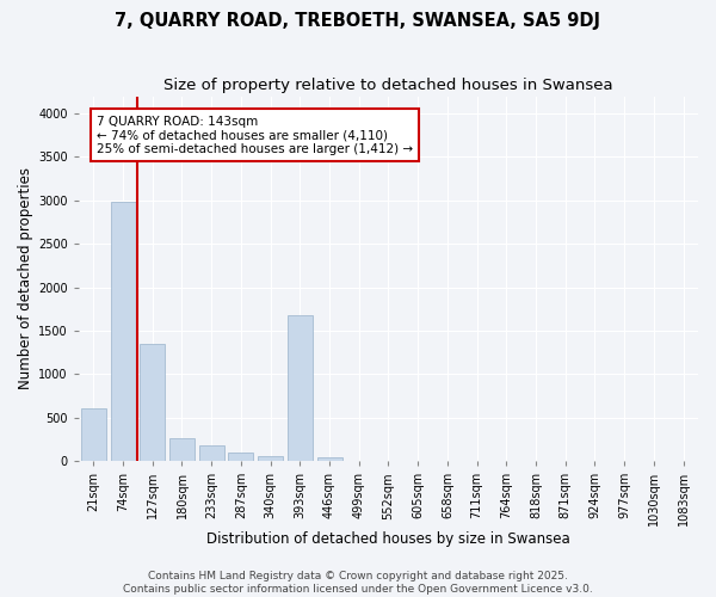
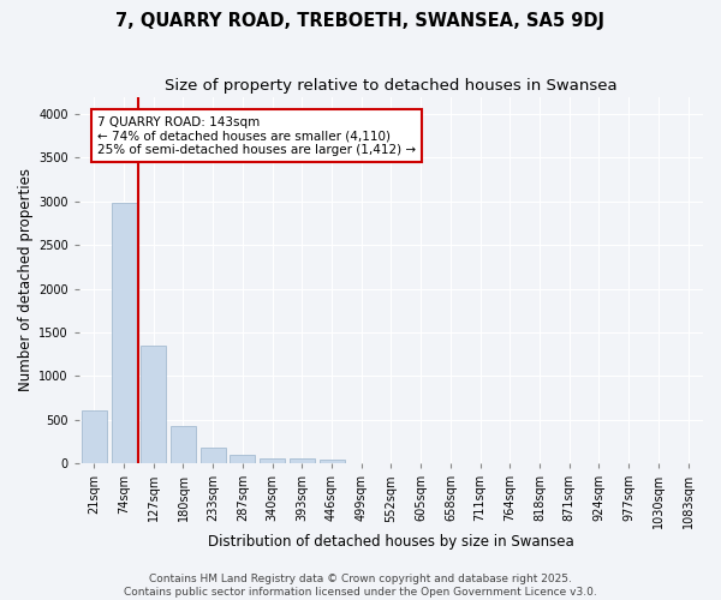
180sqm: 260 -> 430
393sqm: 1680 -> 50
